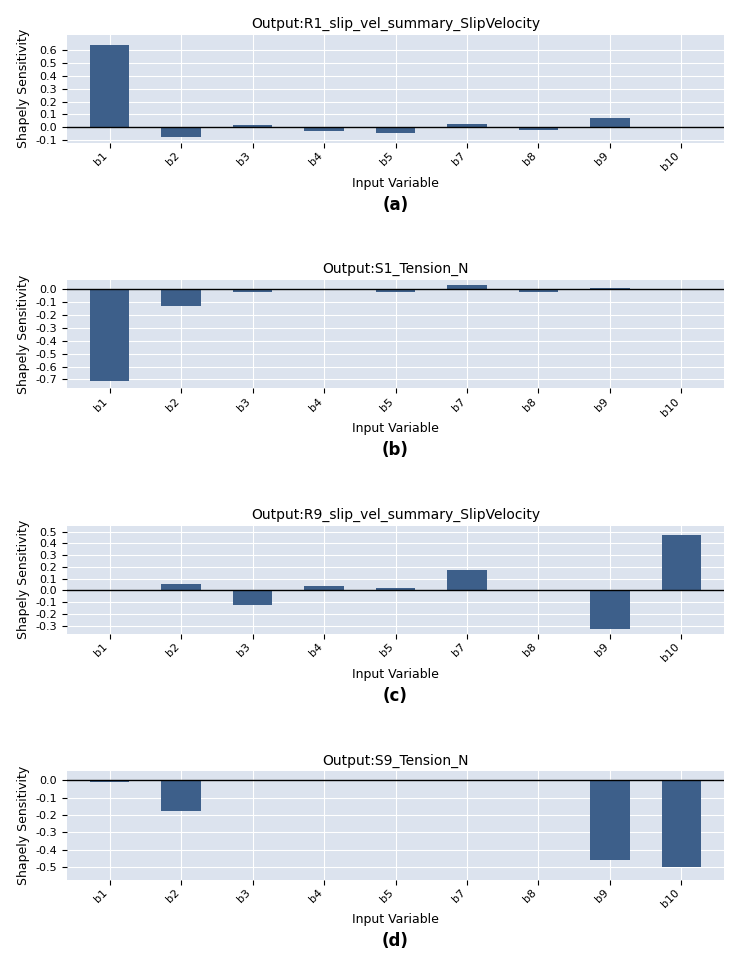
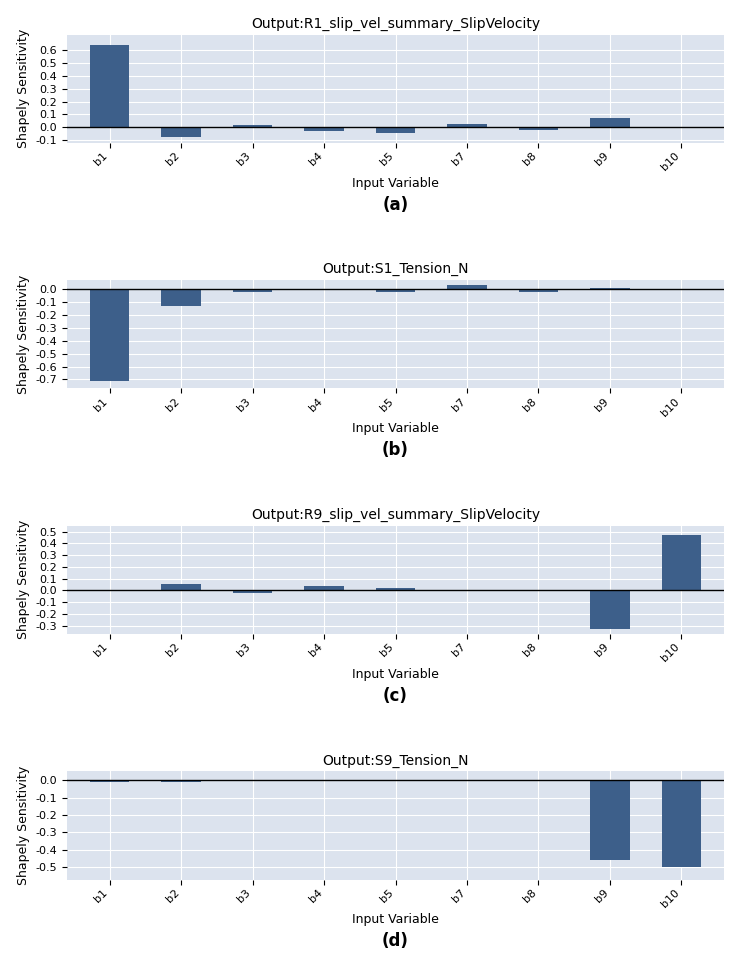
Output:R9_slip_vel_summary_SlipVelocity/b3: -0.12 -> -0.03
Output:R9_slip_vel_summary_SlipVelocity/b7: 0.17 -> 0.01
Output:S9_Tension_N/b2: -0.18 -> -0.01
